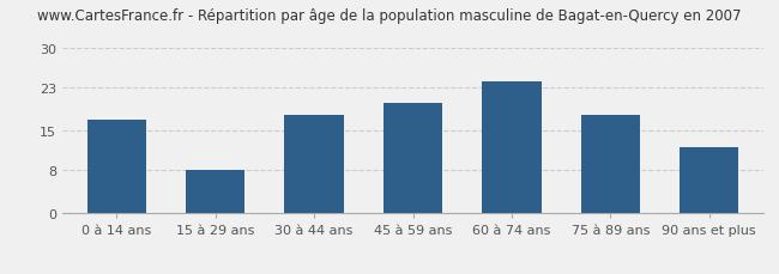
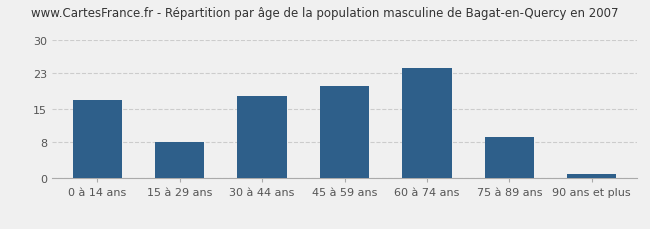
75 à 89 ans: 18 -> 9
90 ans et plus: 12 -> 1
